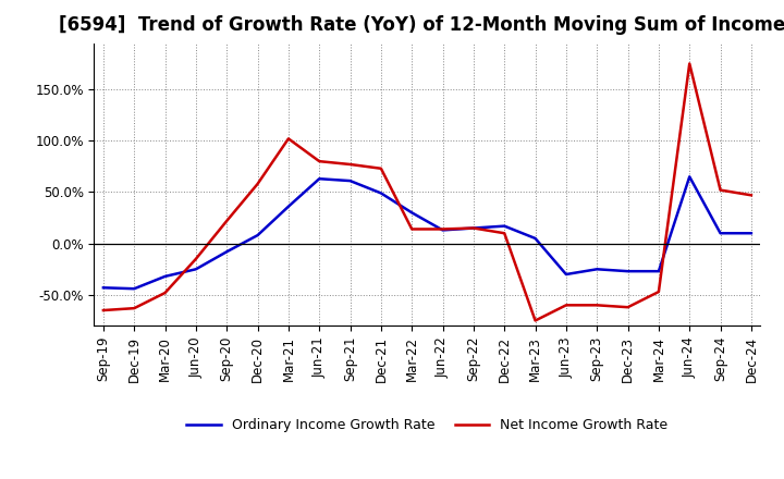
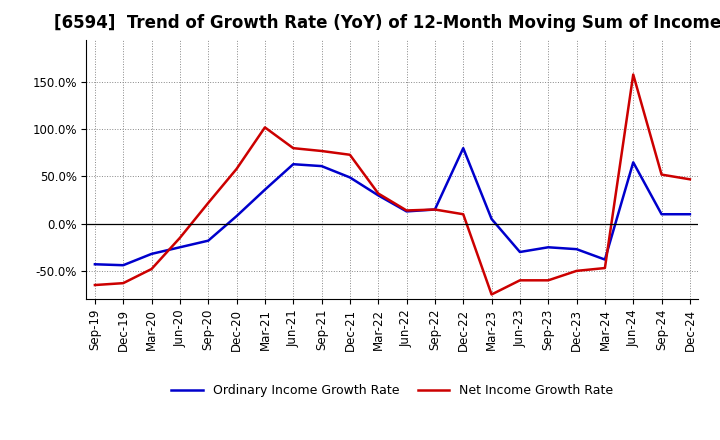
Ordinary Income Growth Rate/Sep-20: -8% -> -18%
Net Income Growth Rate/Mar-22: 14% -> 32%
Ordinary Income Growth Rate/Dec-22: 17% -> 80%
Net Income Growth Rate/Dec-23: -62% -> -50%
Ordinary Income Growth Rate/Mar-24: -27% -> -38%
Net Income Growth Rate/Jun-24: 175% -> 158%
